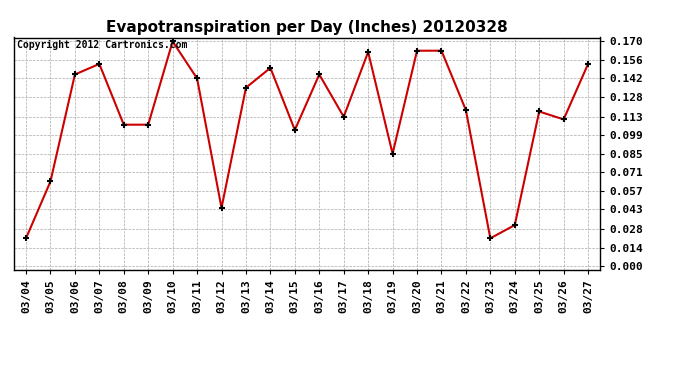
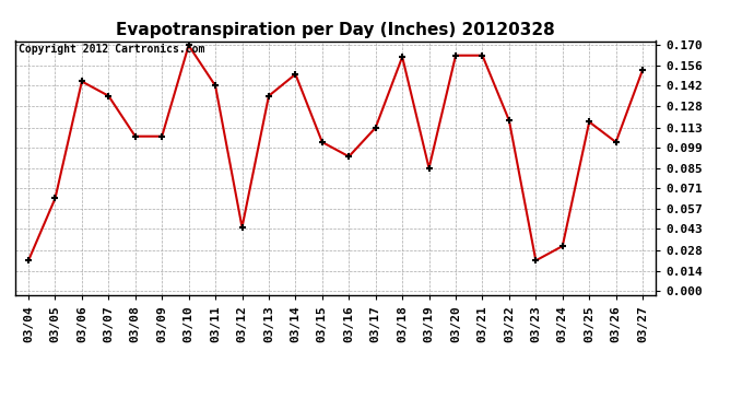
03/07: 0.153 -> 0.135
03/16: 0.145 -> 0.093
03/26: 0.111 -> 0.103
